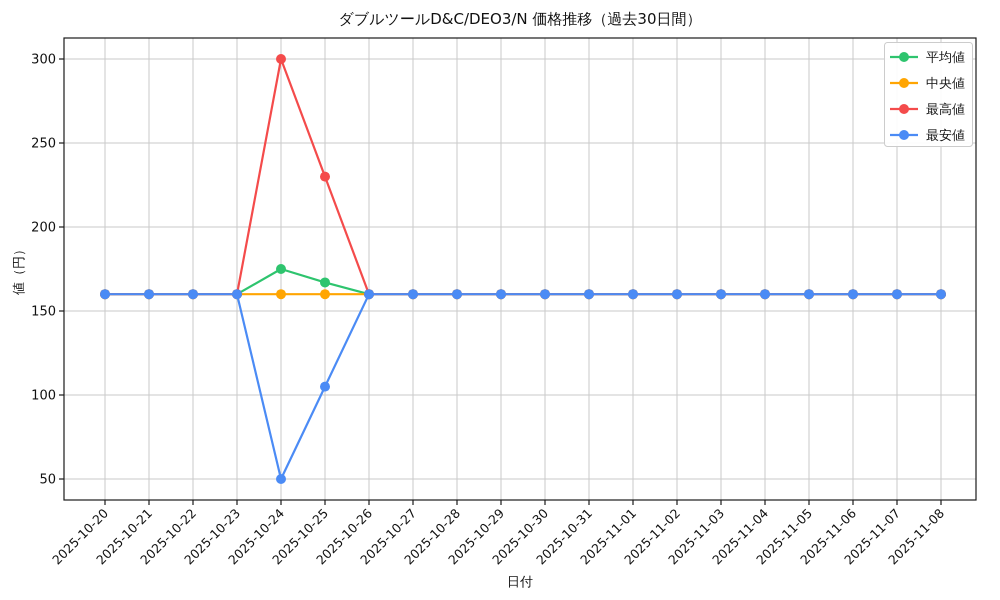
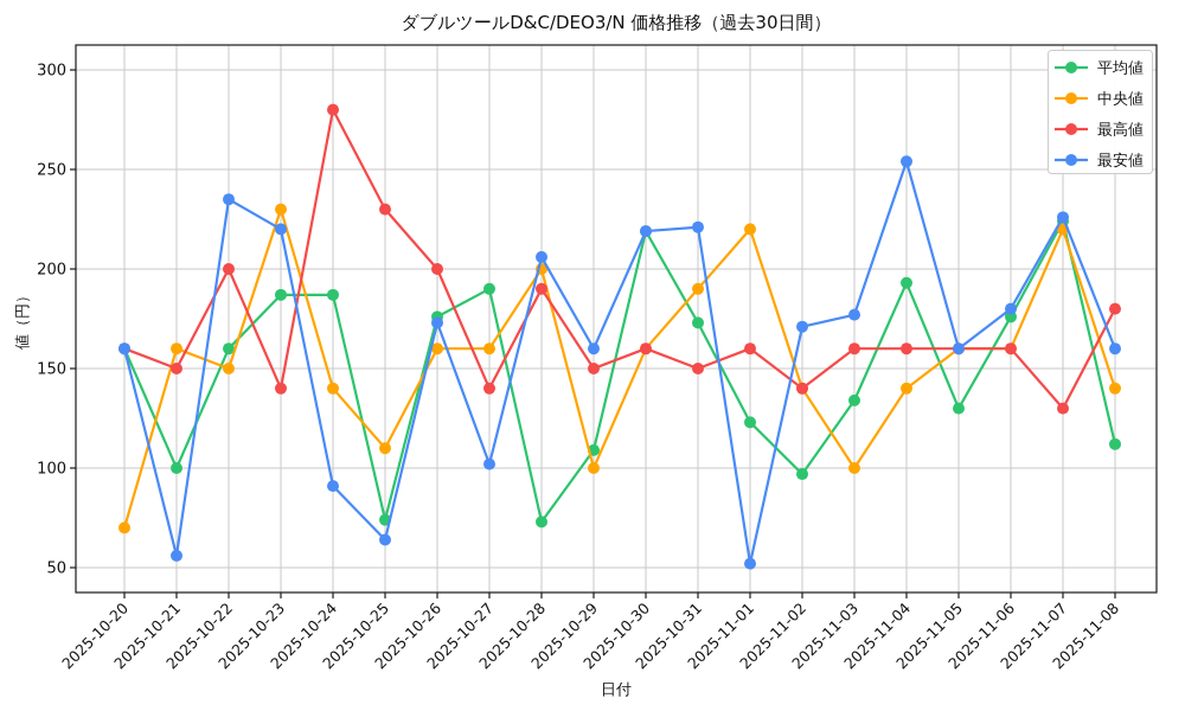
中央値/2025-10-20: 160 -> 70
平均値/2025-10-21: 160 -> 100
最高値/2025-10-21: 160 -> 150
最安値/2025-10-21: 160 -> 56
中央値/2025-10-22: 160 -> 150
最高値/2025-10-22: 160 -> 200
最安値/2025-10-22: 160 -> 235
平均値/2025-10-23: 160 -> 187
中央値/2025-10-23: 160 -> 230
最高値/2025-10-23: 160 -> 140
最安値/2025-10-23: 160 -> 220
平均値/2025-10-24: 175 -> 187
中央値/2025-10-24: 160 -> 140
最高値/2025-10-24: 300 -> 280
最安値/2025-10-24: 50 -> 91
平均値/2025-10-25: 167 -> 74
中央値/2025-10-25: 160 -> 110
最安値/2025-10-25: 105 -> 64
平均値/2025-10-26: 160 -> 176
最高値/2025-10-26: 160 -> 200
最安値/2025-10-26: 160 -> 173
平均値/2025-10-27: 160 -> 190
最高値/2025-10-27: 160 -> 140
最安値/2025-10-27: 160 -> 102
平均値/2025-10-28: 160 -> 73
中央値/2025-10-28: 160 -> 200
最高値/2025-10-28: 160 -> 190
最安値/2025-10-28: 160 -> 206
平均値/2025-10-29: 160 -> 109
中央値/2025-10-29: 160 -> 100
最高値/2025-10-29: 160 -> 150
平均値/2025-10-30: 160 -> 219
最安値/2025-10-30: 160 -> 219
平均値/2025-10-31: 160 -> 173
中央値/2025-10-31: 160 -> 190
最高値/2025-10-31: 160 -> 150
最安値/2025-10-31: 160 -> 221
平均値/2025-11-01: 160 -> 123
中央値/2025-11-01: 160 -> 220
最安値/2025-11-01: 160 -> 52
平均値/2025-11-02: 160 -> 97
中央値/2025-11-02: 160 -> 140
最高値/2025-11-02: 160 -> 140
最安値/2025-11-02: 160 -> 171
平均値/2025-11-03: 160 -> 134
中央値/2025-11-03: 160 -> 100
最安値/2025-11-03: 160 -> 177
平均値/2025-11-04: 160 -> 193
中央値/2025-11-04: 160 -> 140
最安値/2025-11-04: 160 -> 254
平均値/2025-11-05: 160 -> 130
平均値/2025-11-06: 160 -> 176
最安値/2025-11-06: 160 -> 180
平均値/2025-11-07: 160 -> 224
中央値/2025-11-07: 160 -> 220
最高値/2025-11-07: 160 -> 130
最安値/2025-11-07: 160 -> 226
平均値/2025-11-08: 160 -> 112
中央値/2025-11-08: 160 -> 140
最高値/2025-11-08: 160 -> 180
